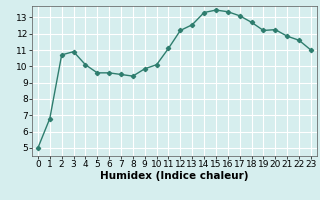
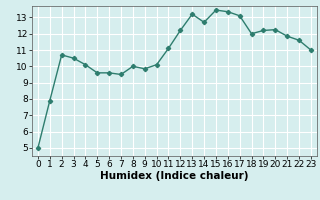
1: 6.8 -> 7.9
3: 10.9 -> 10.5
8: 9.4 -> 10.0
13: 12.6 -> 13.2
14: 13.3 -> 12.7
18: 12.7 -> 12.0
